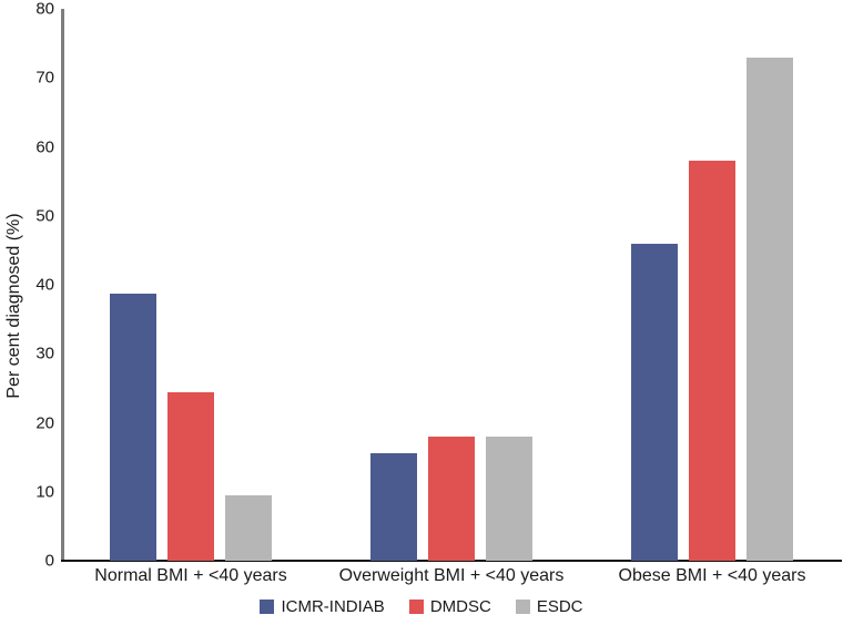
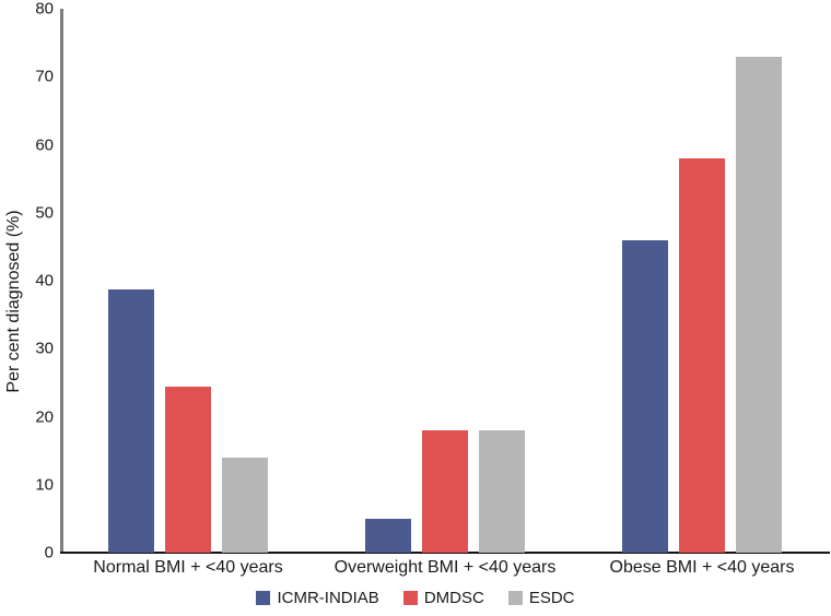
ESDC/Normal BMI + <40 years: 9 -> 14
ICMR-INDIAB/Overweight BMI + <40 years: 16 -> 5
